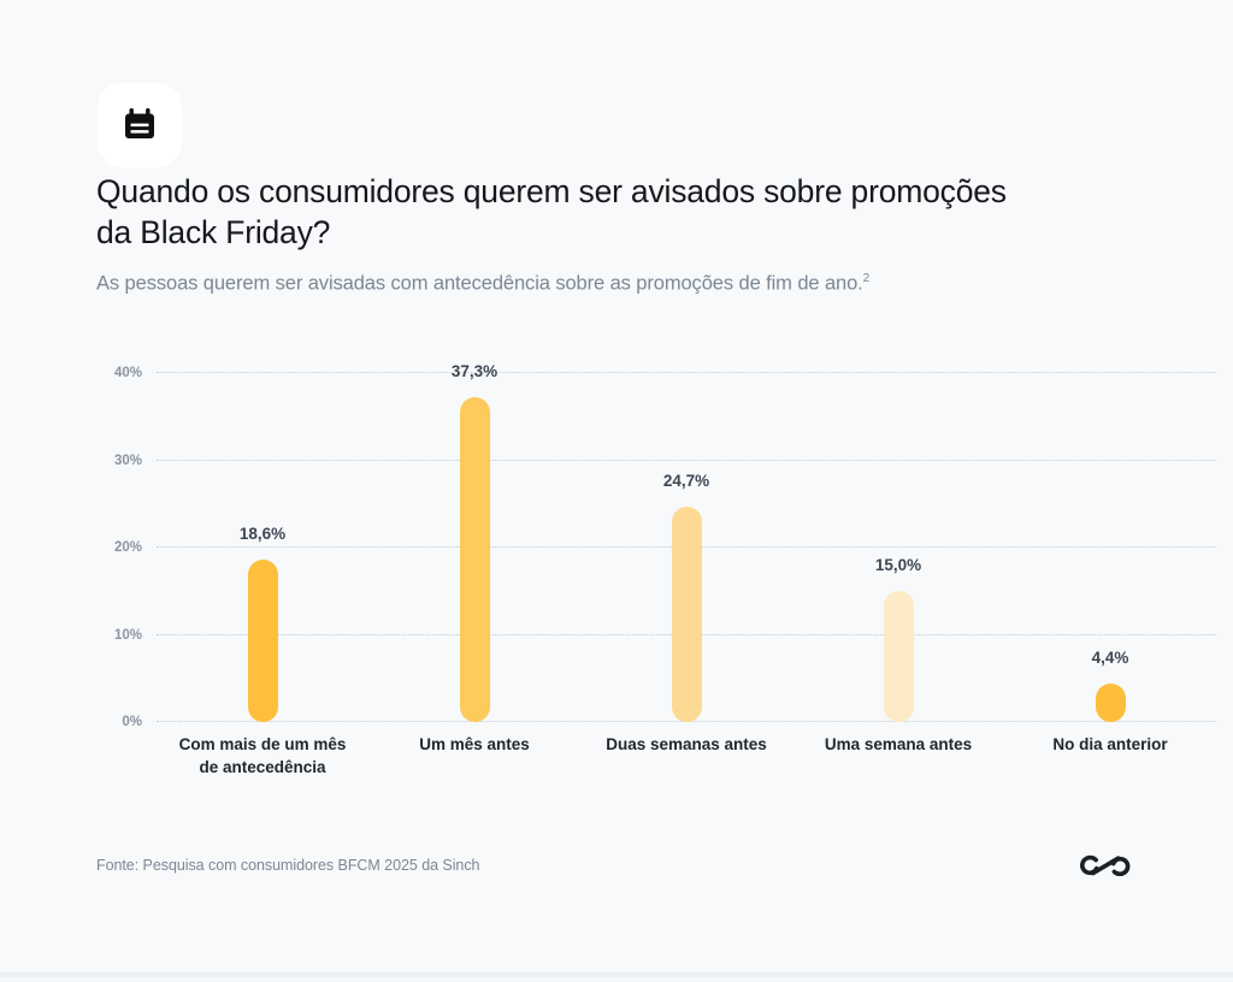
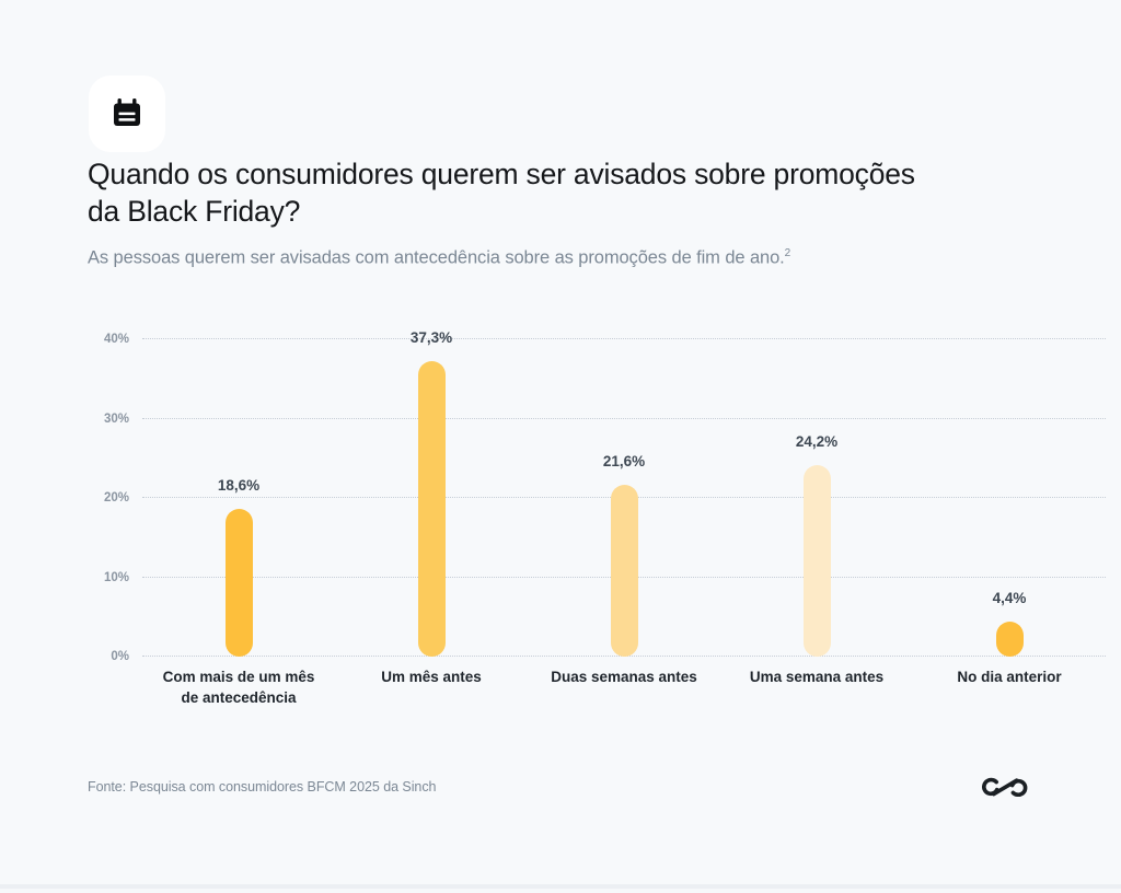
Duas semanas antes: 24,7% -> 21,6%
Uma semana antes: 15,0% -> 24,2%
